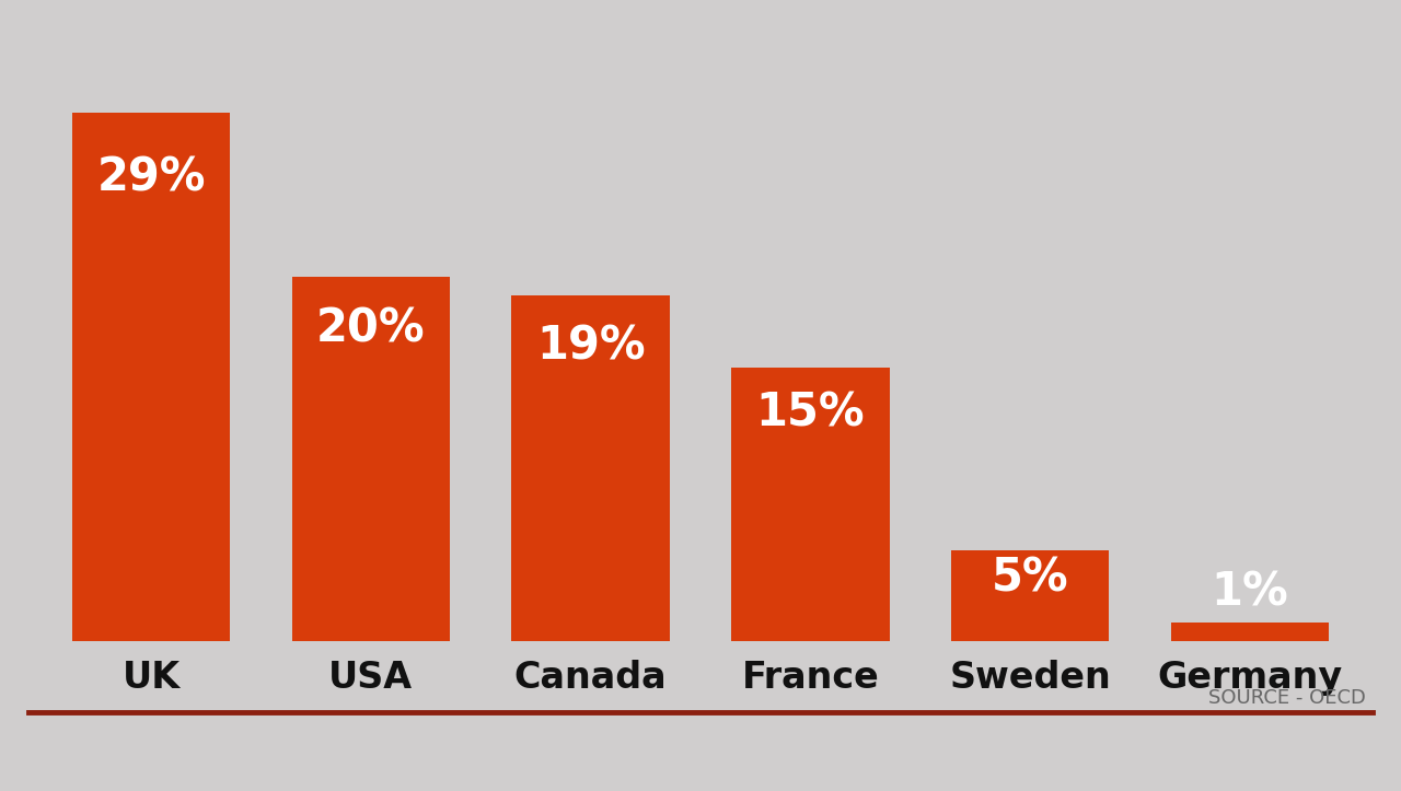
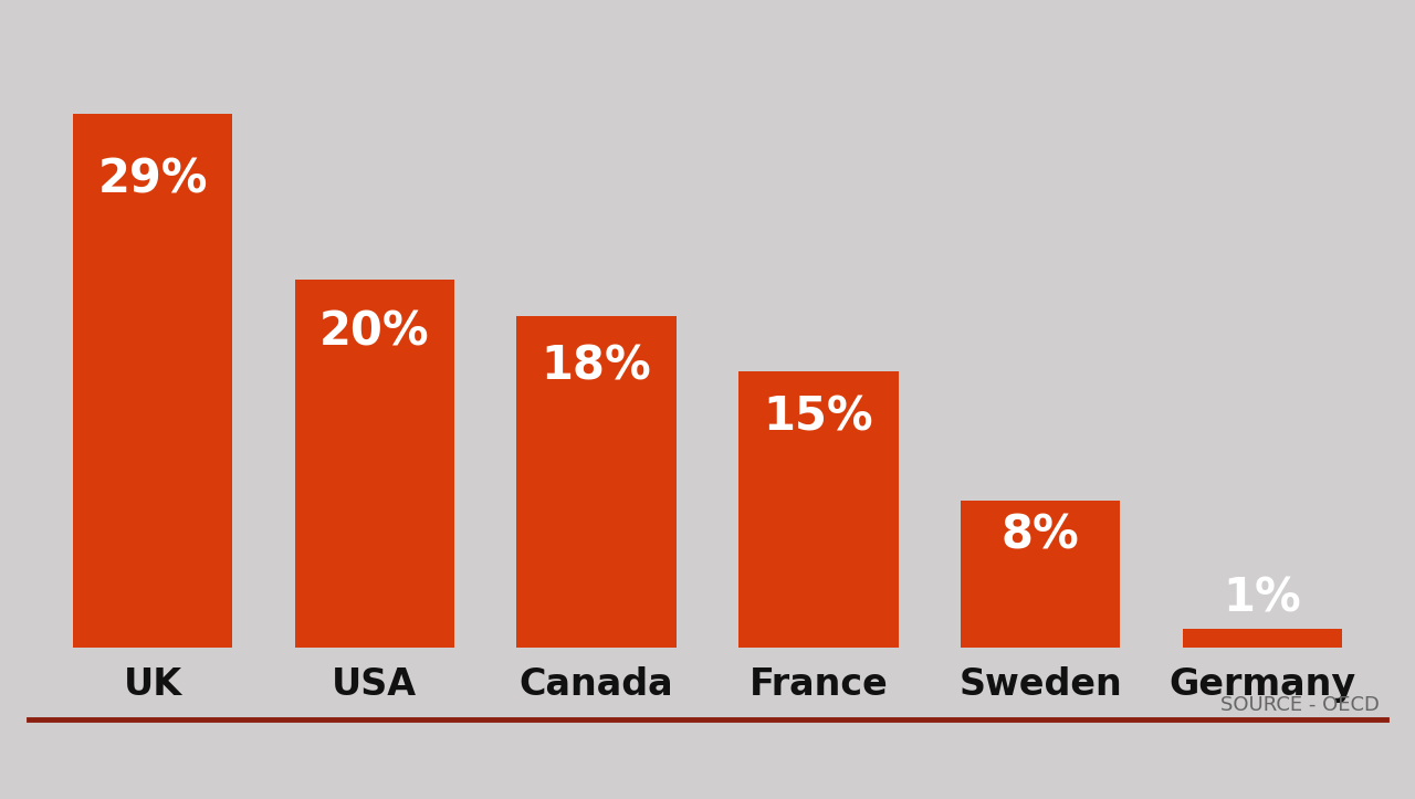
Canada: 19% -> 18%
Sweden: 5% -> 8%
